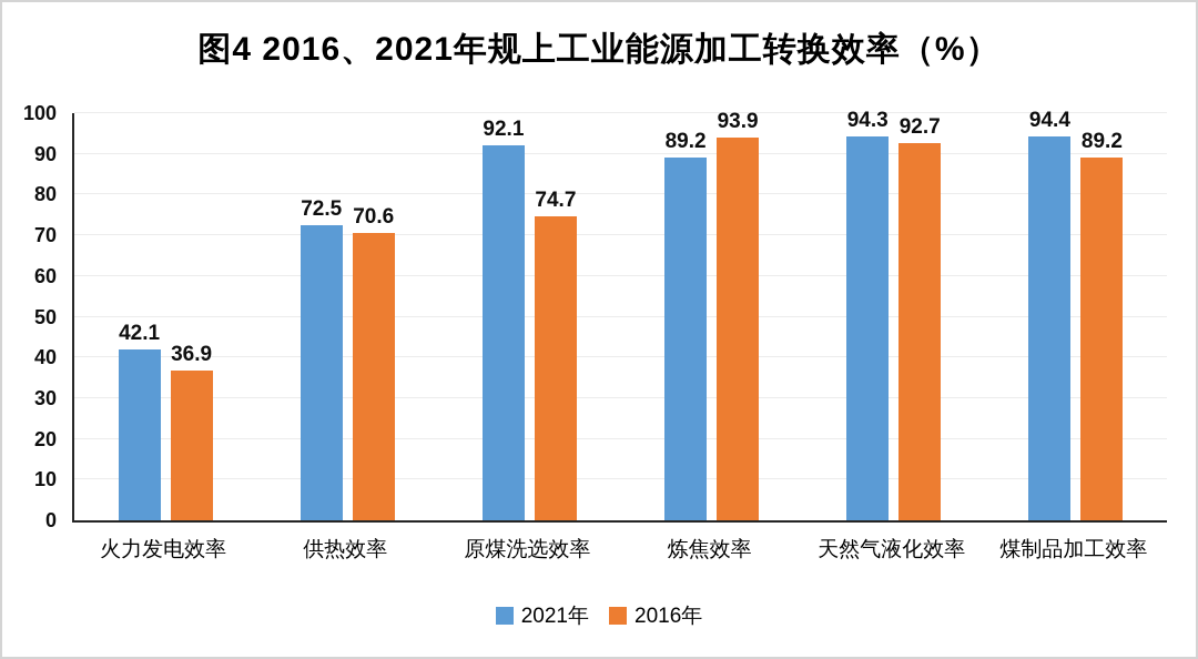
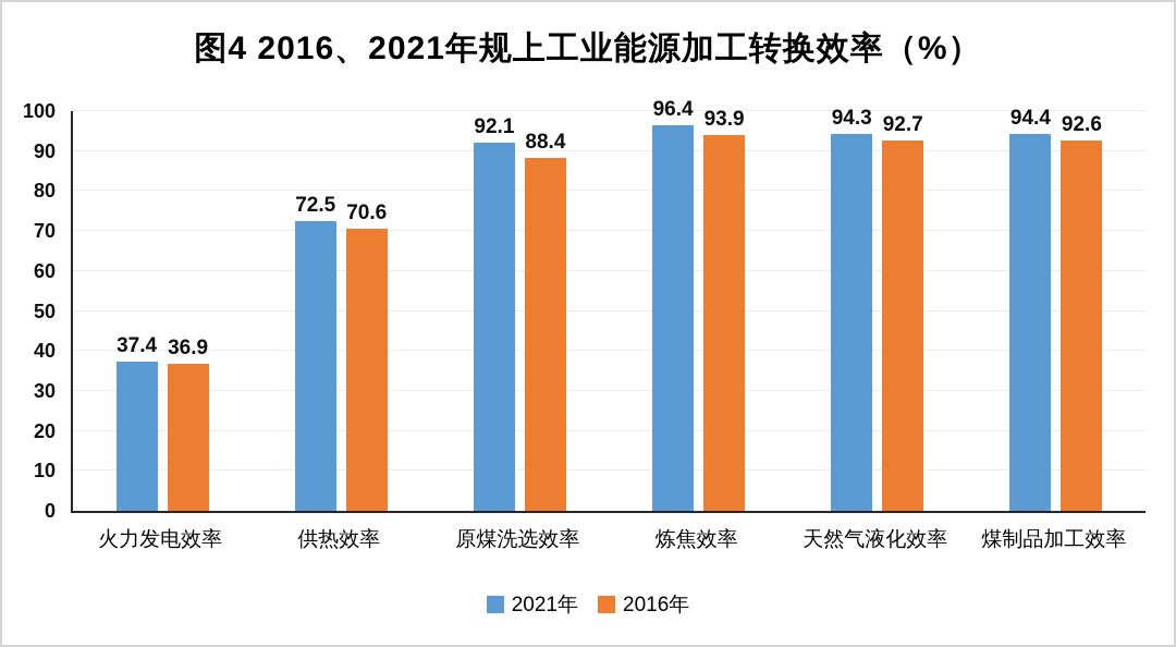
2021年/火力发电效率: 42.1 -> 37.4
2016年/原煤洗选效率: 74.7 -> 88.4
2021年/炼焦效率: 89.2 -> 96.4
2016年/煤制品加工效率: 89.2 -> 92.6
